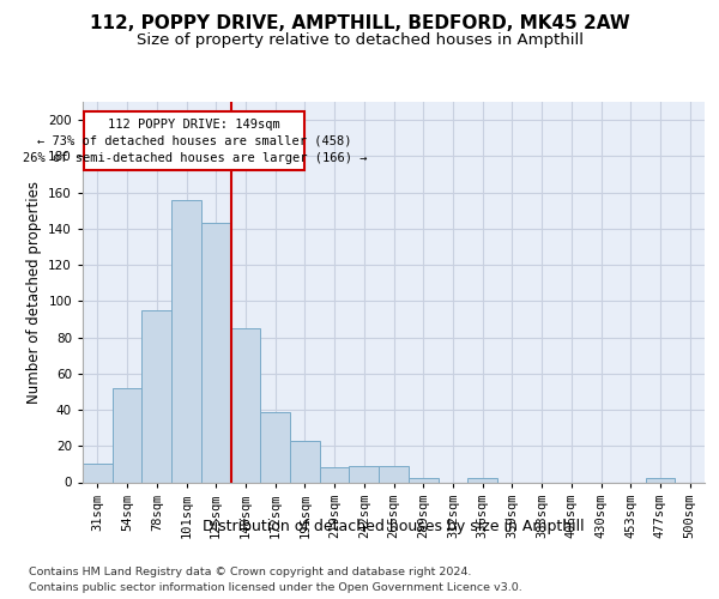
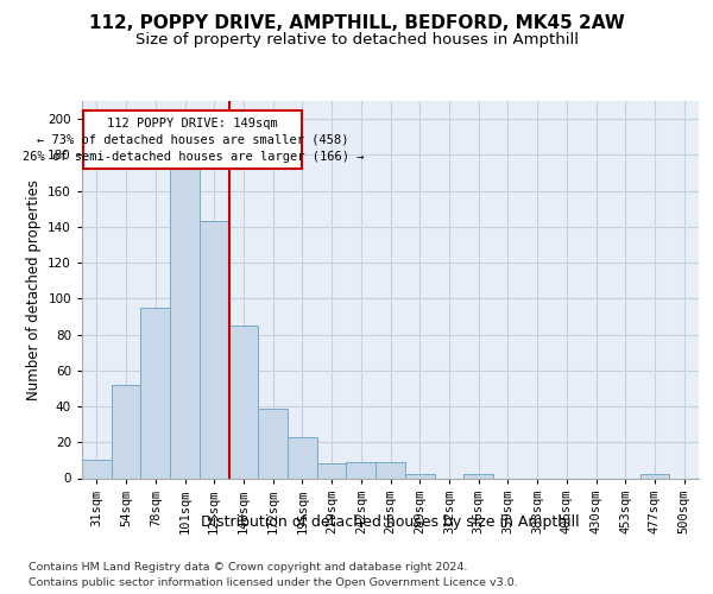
101sqm: 156 -> 173
